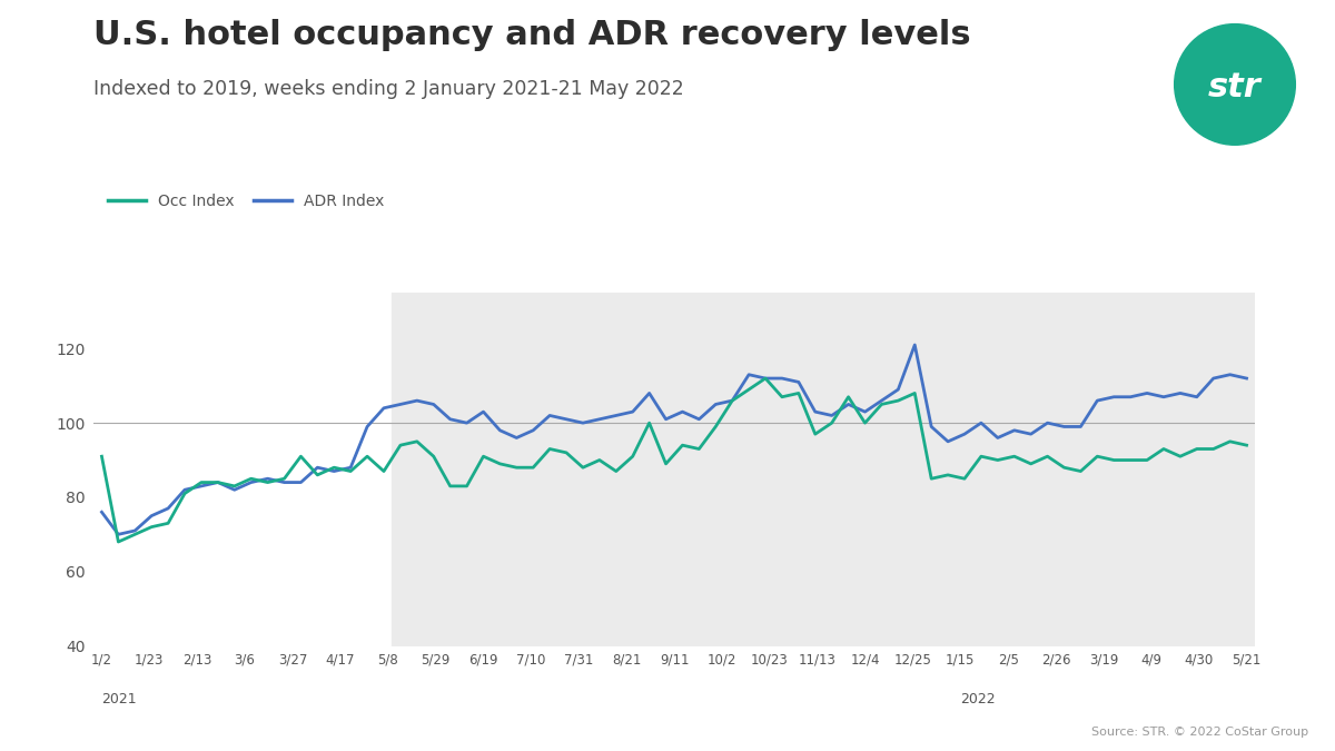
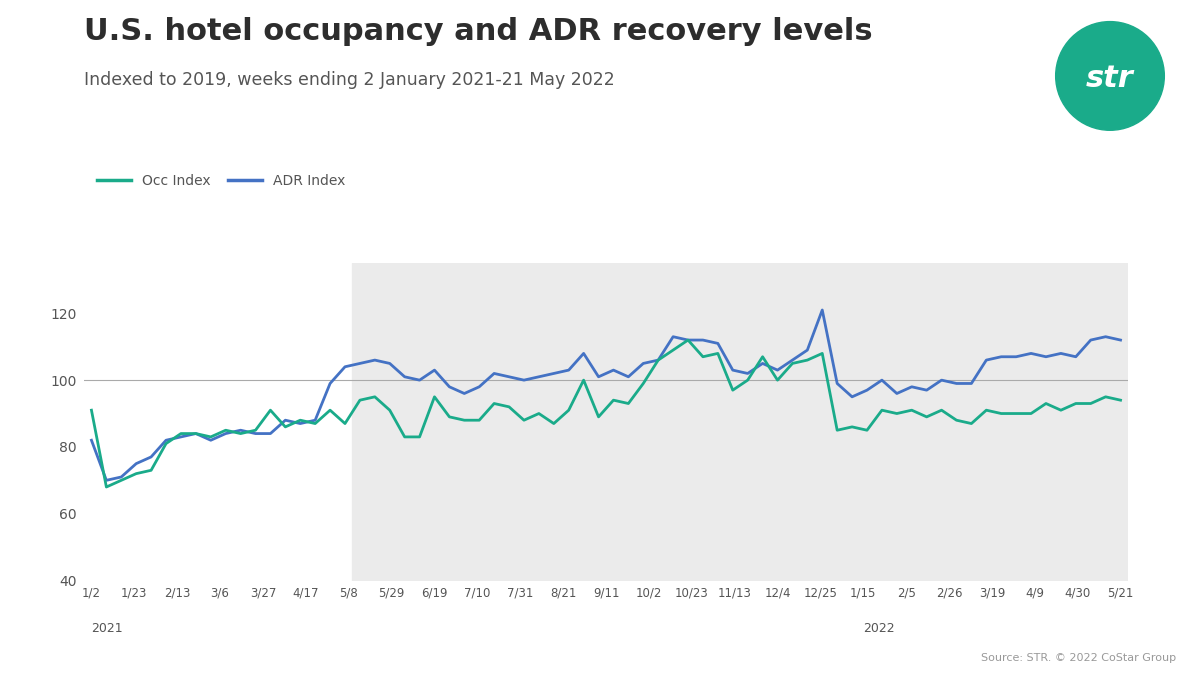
ADR Index/1/2: 76 -> 82
Occ Index/6/19: 91 -> 95
